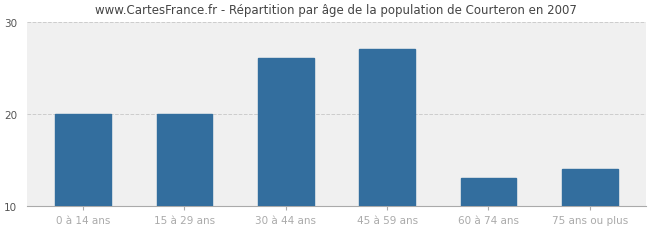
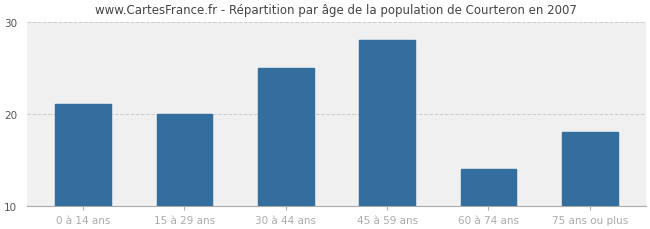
0 à 14 ans: 20 -> 21
30 à 44 ans: 26 -> 25
45 à 59 ans: 27 -> 28
60 à 74 ans: 13 -> 14
75 ans ou plus: 14 -> 18
